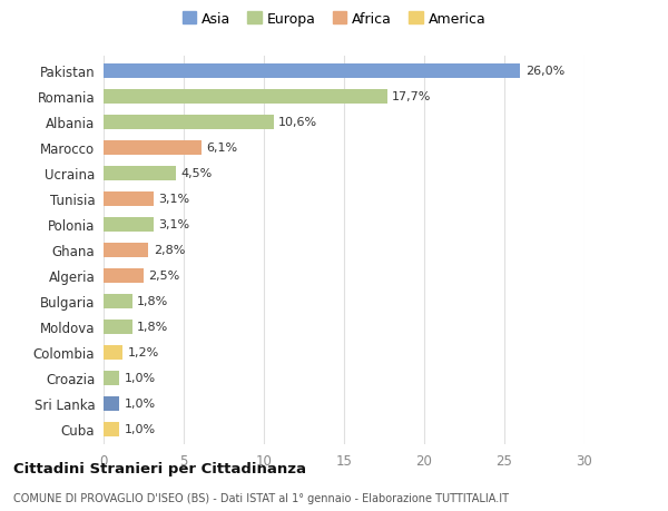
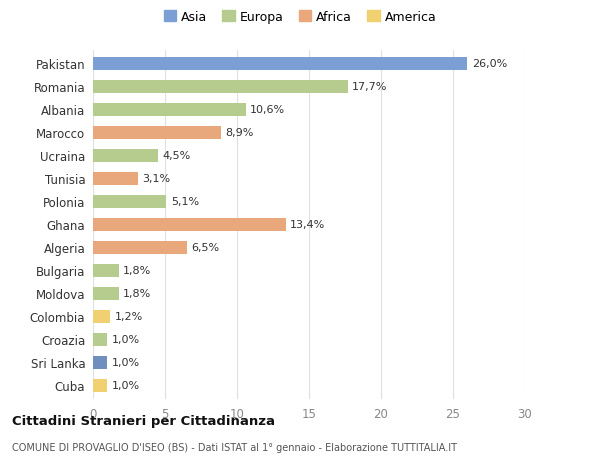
Marocco: 6,1% -> 8,9%
Polonia: 3,1% -> 5,1%
Ghana: 2,8% -> 13,4%
Algeria: 2,5% -> 6,5%
